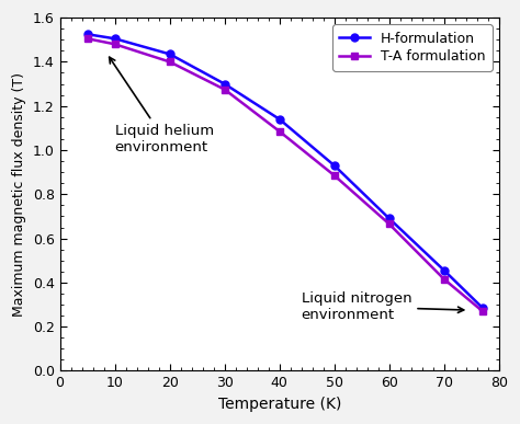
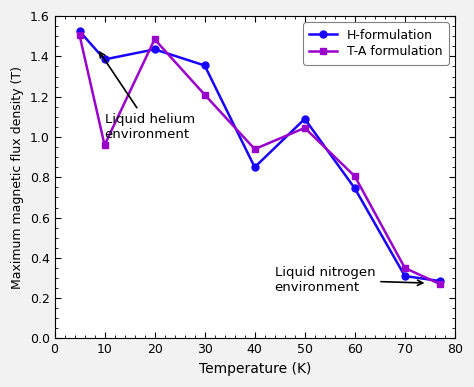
H-formulation/10: 1.505 -> 1.385
T-A formulation/10: 1.480 -> 0.960
T-A formulation/20: 1.400 -> 1.485
H-formulation/30: 1.300 -> 1.355
T-A formulation/30: 1.275 -> 1.210
H-formulation/40: 1.140 -> 0.850
T-A formulation/40: 1.085 -> 0.940
H-formulation/50: 0.930 -> 1.090
T-A formulation/50: 0.885 -> 1.045
H-formulation/60: 0.690 -> 0.745
T-A formulation/60: 0.665 -> 0.805
H-formulation/70: 0.455 -> 0.310
T-A formulation/70: 0.415 -> 0.350
